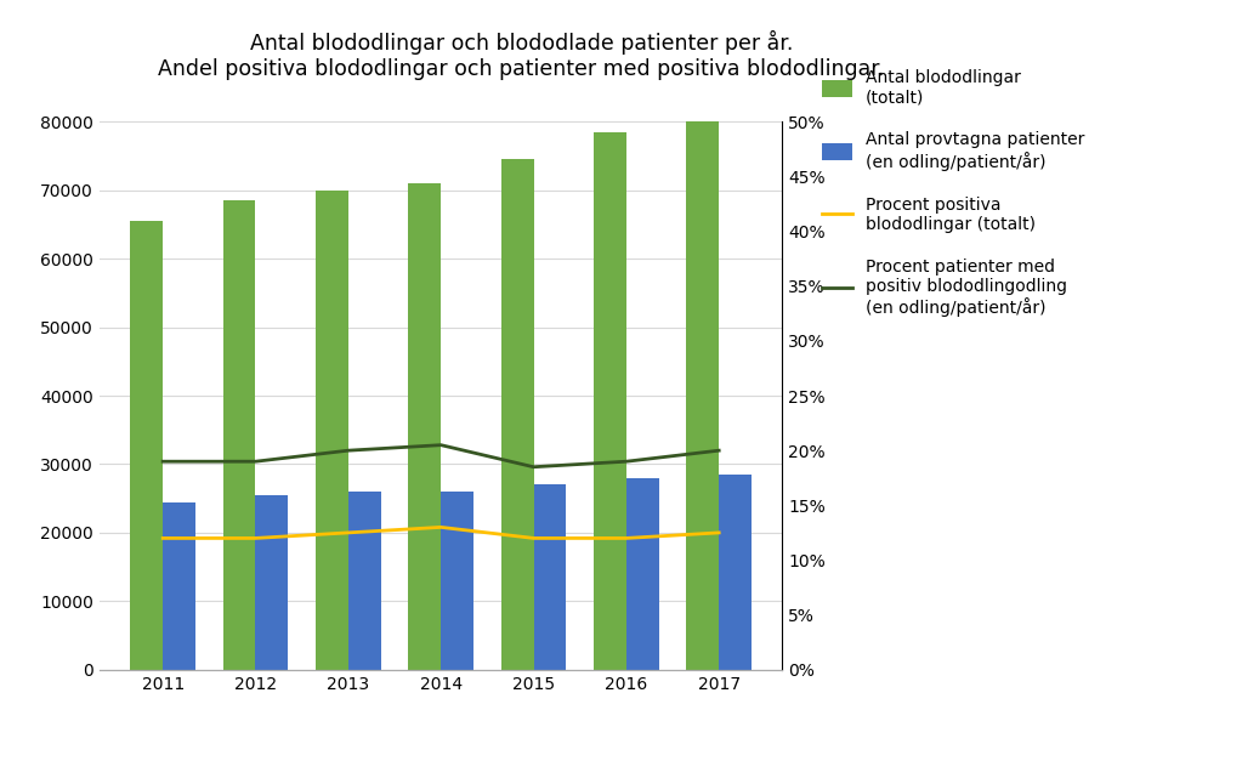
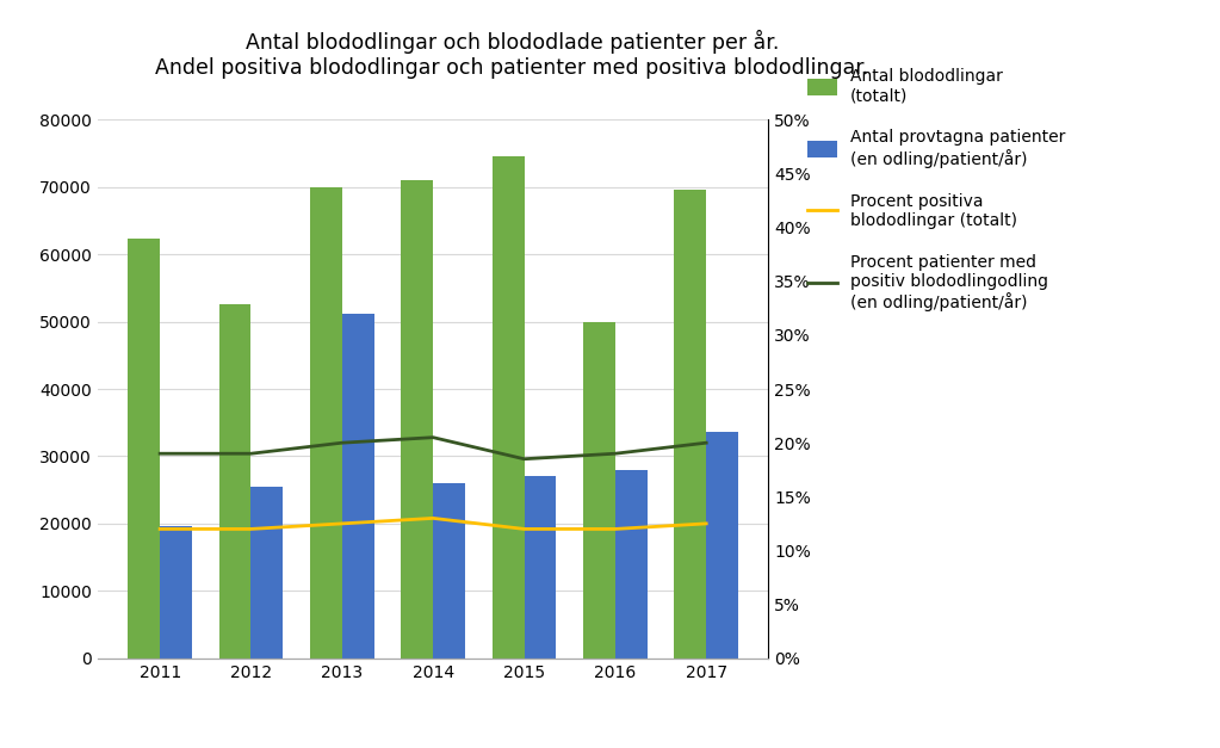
Antal blododlingar (totalt)/2011: 65500 -> 62400
Antal provtagna patienter (en odling/patient/år)/2011: 24500 -> 19600
Antal blododlingar (totalt)/2012: 68500 -> 52600
Antal provtagna patienter (en odling/patient/år)/2013: 26000 -> 51200
Antal blododlingar (totalt)/2016: 78500 -> 50000
Antal blododlingar (totalt)/2017: 80000 -> 69600
Antal provtagna patienter (en odling/patient/år)/2017: 28500 -> 33600
